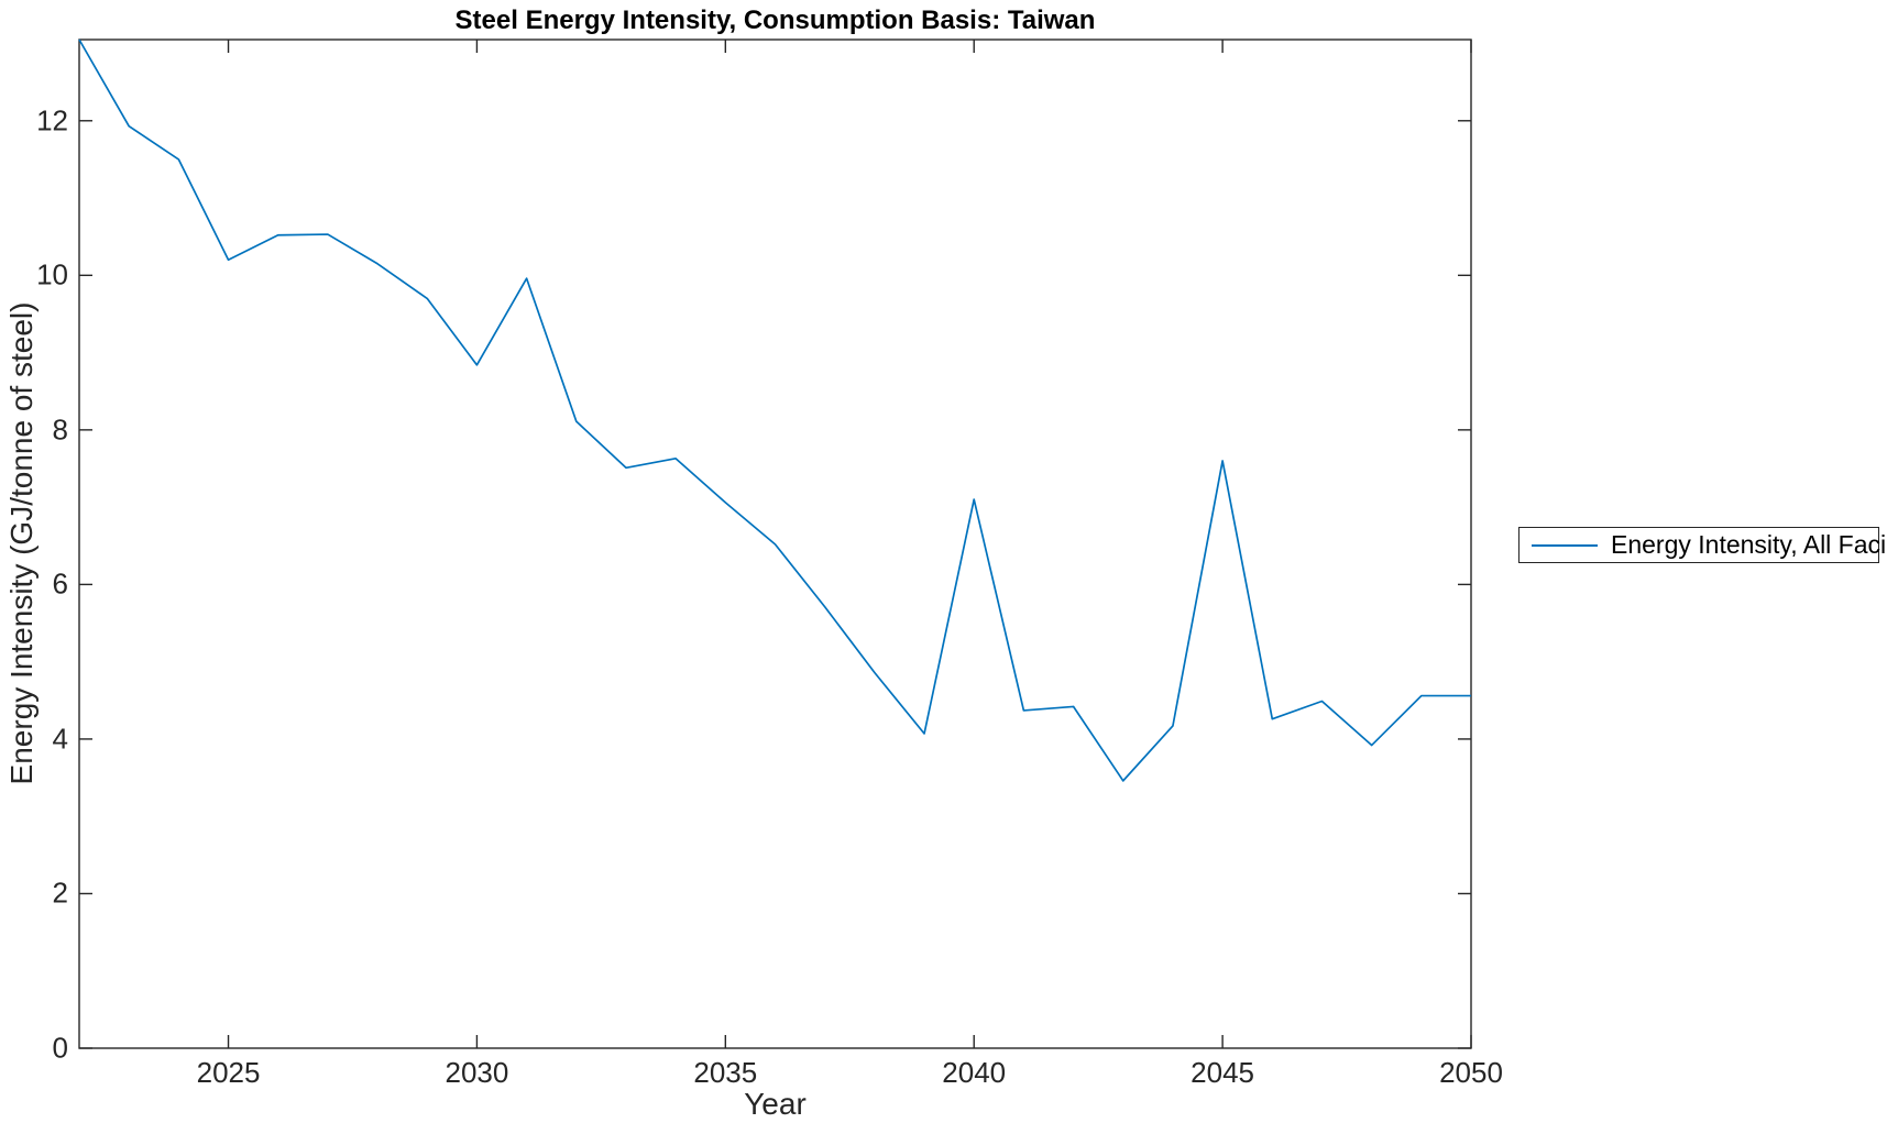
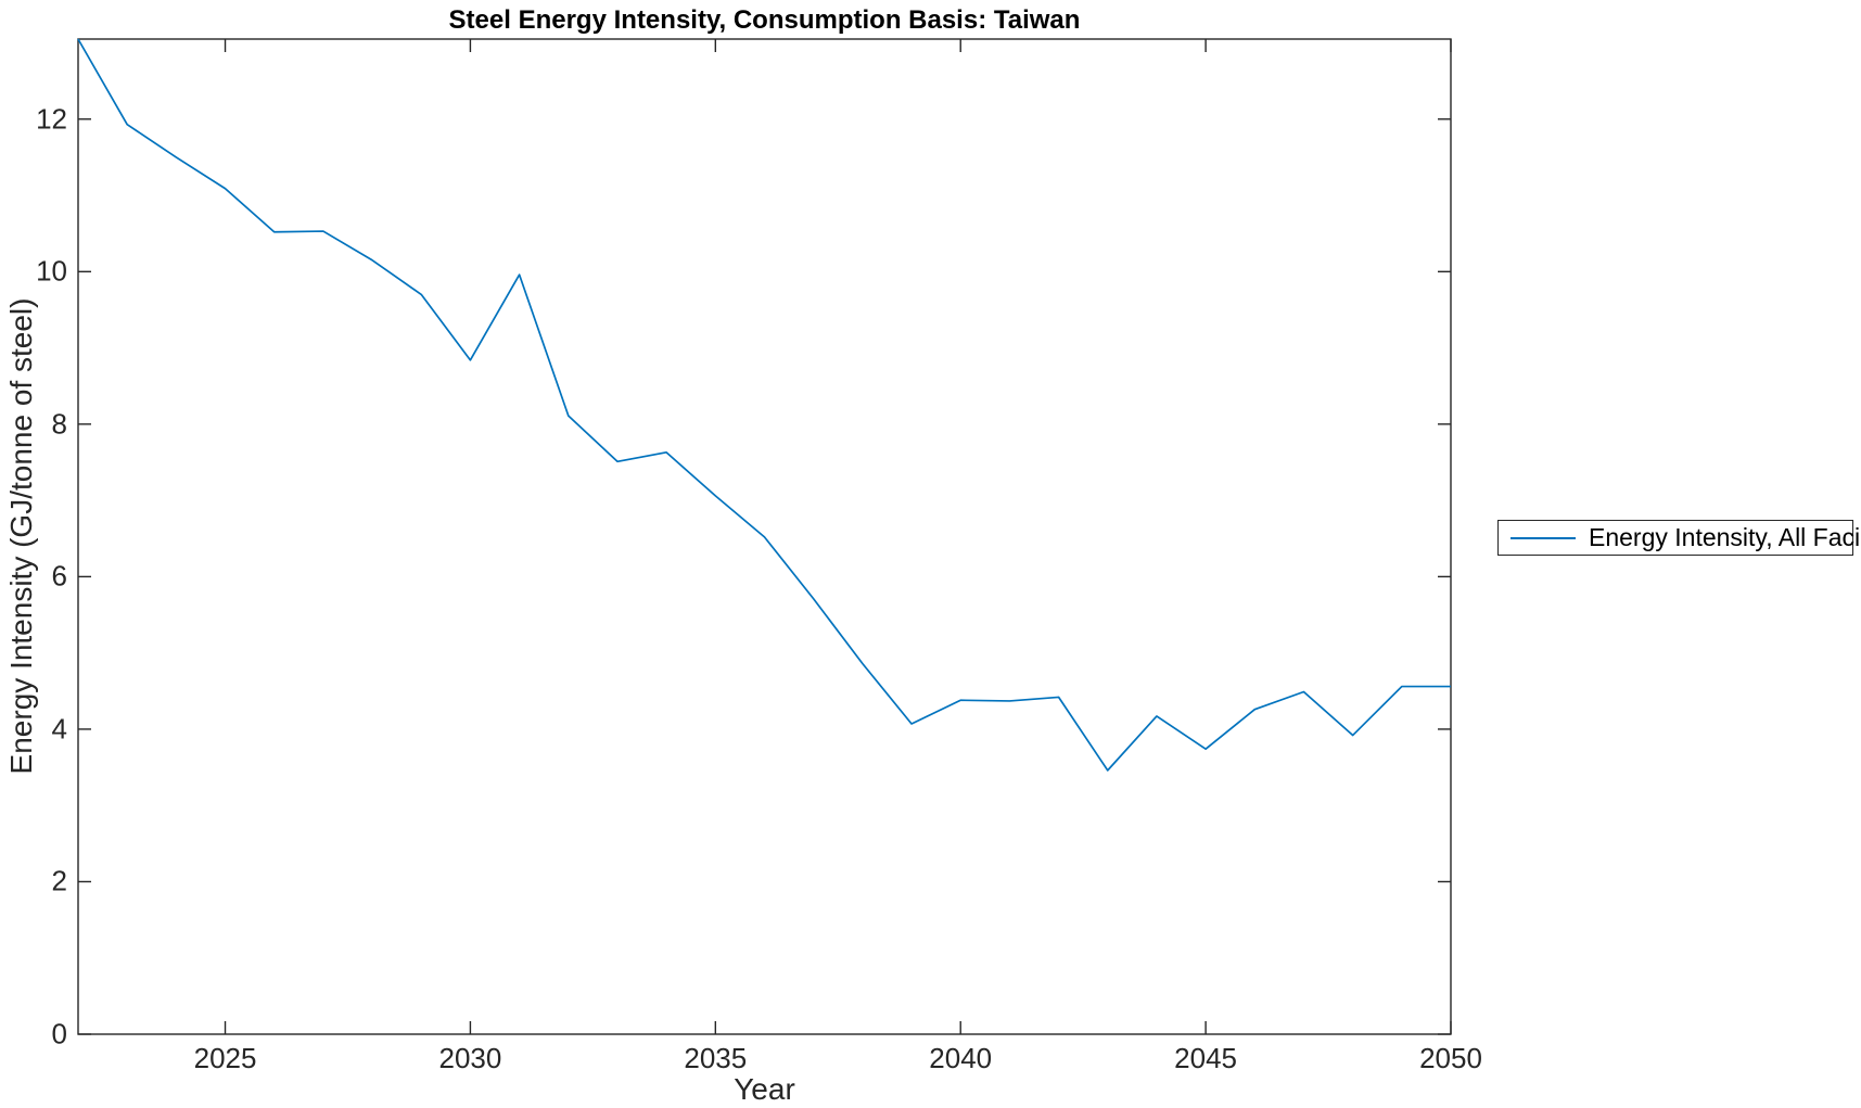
2025: 10.2 -> 11.1
2040: 7.1 -> 4.4
2045: 7.6 -> 3.7
